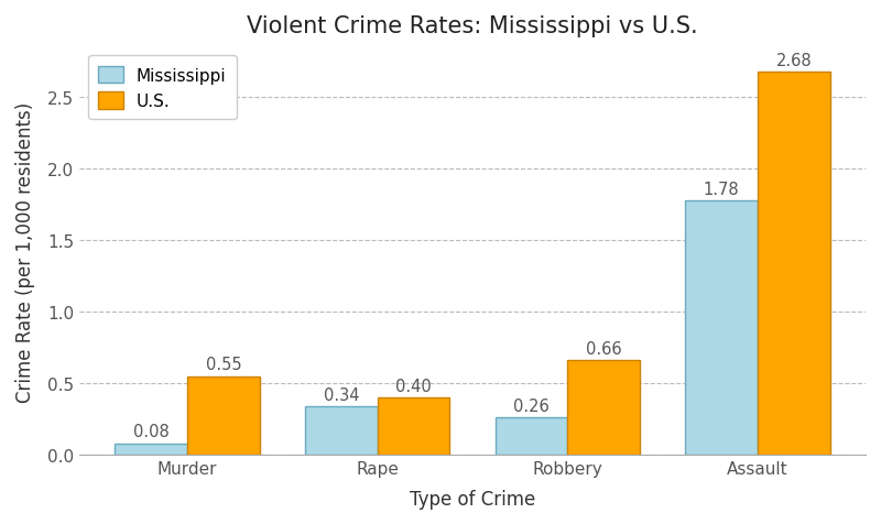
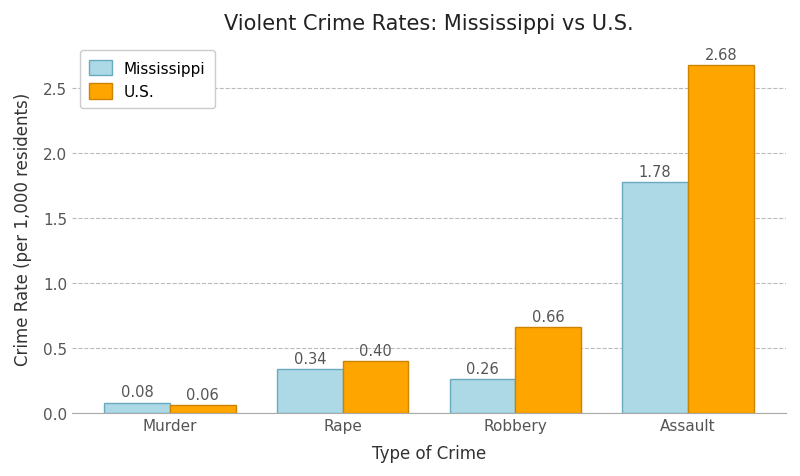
U.S./Murder: 0.55 -> 0.06
